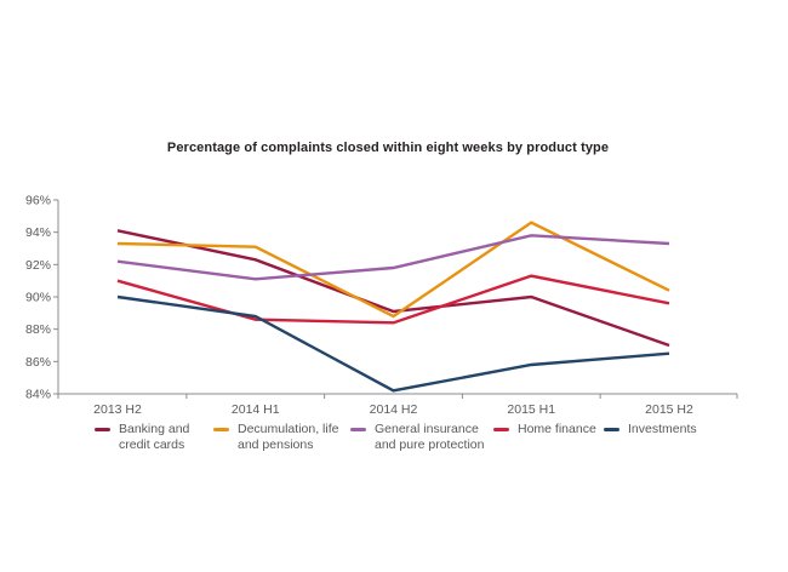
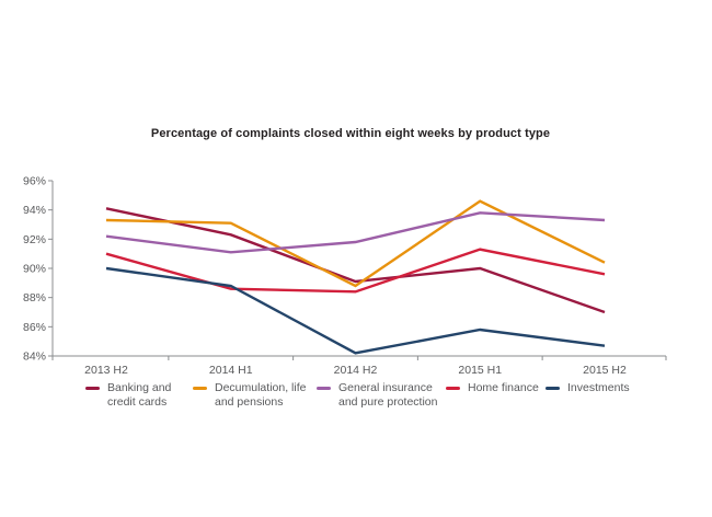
Investments/2015 H2: 86.5% -> 84.7%
